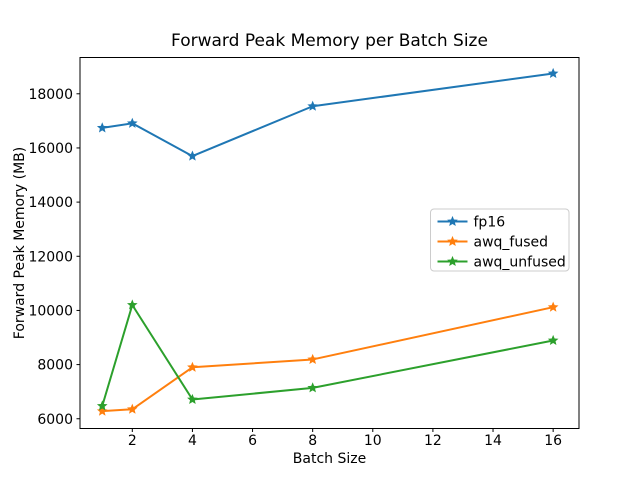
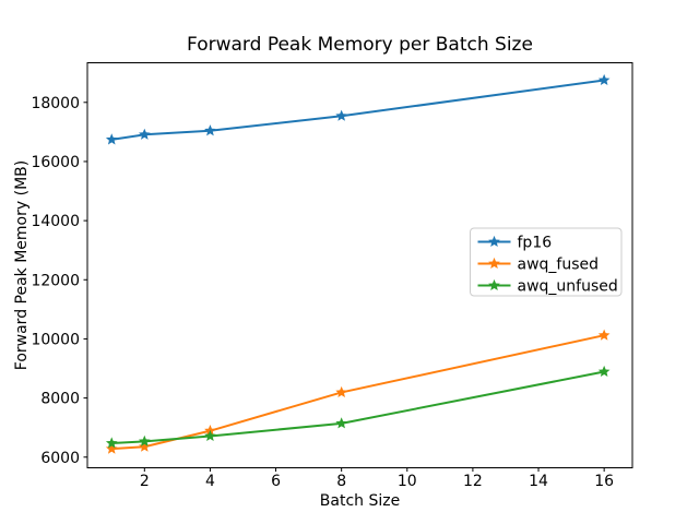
awq_unfused/2: 10200 -> 6500
fp16/4: 15700 -> 17000
awq_fused/4: 7900 -> 6900
